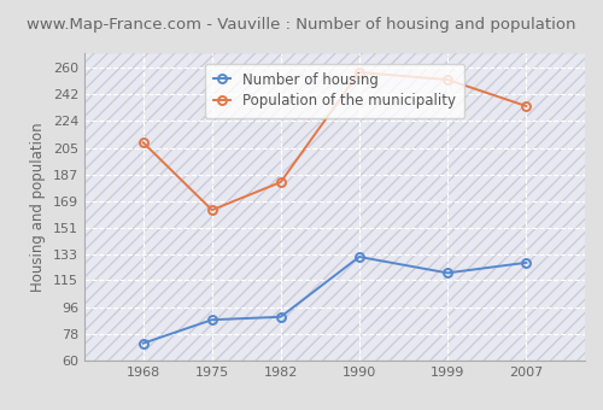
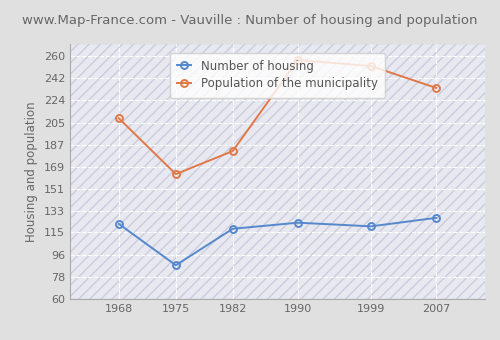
Number of housing/1968: 72 -> 122
Number of housing/1982: 90 -> 118
Number of housing/1990: 131 -> 123
